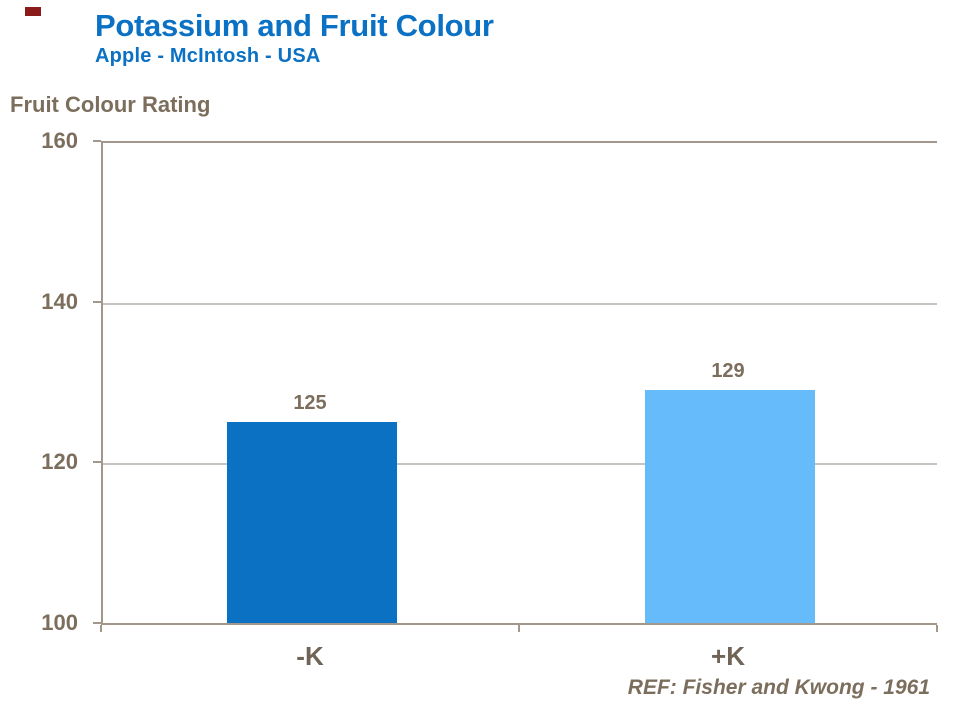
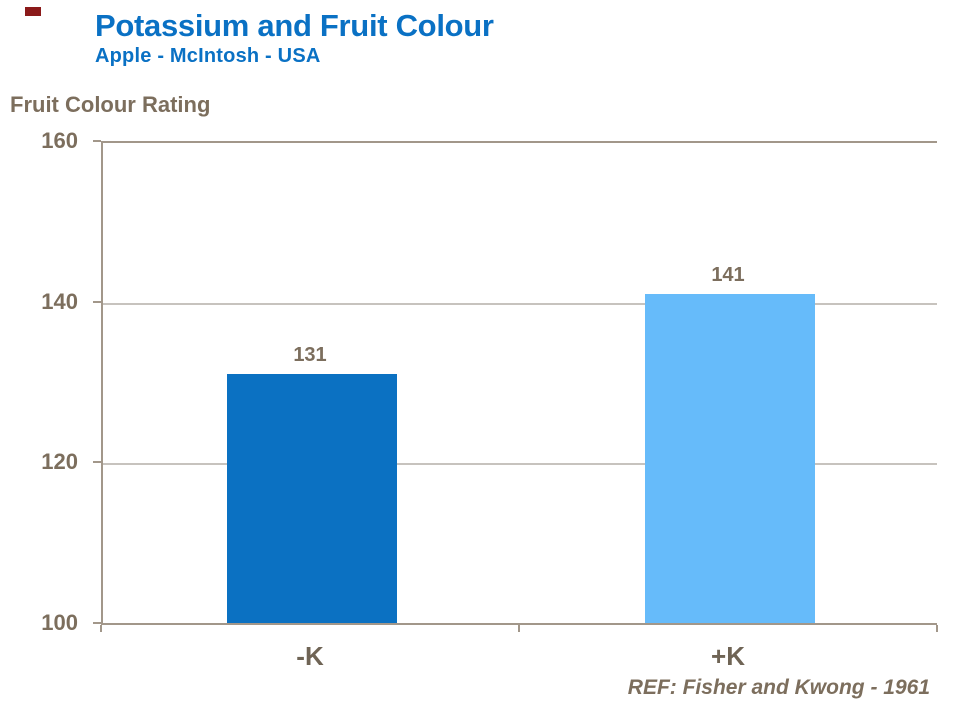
-K: 125 -> 131
+K: 129 -> 141
